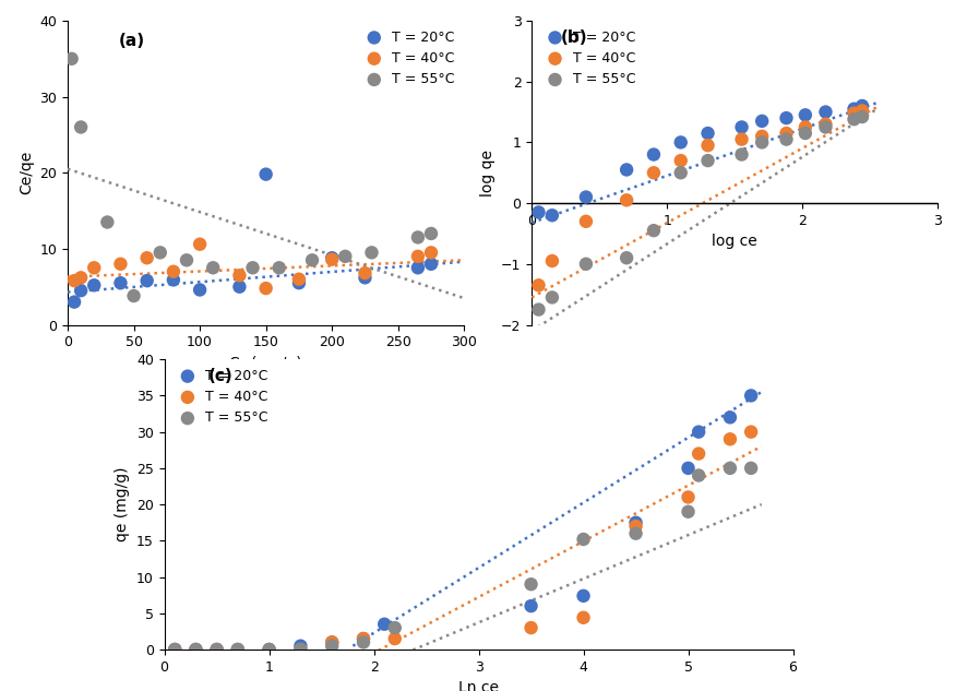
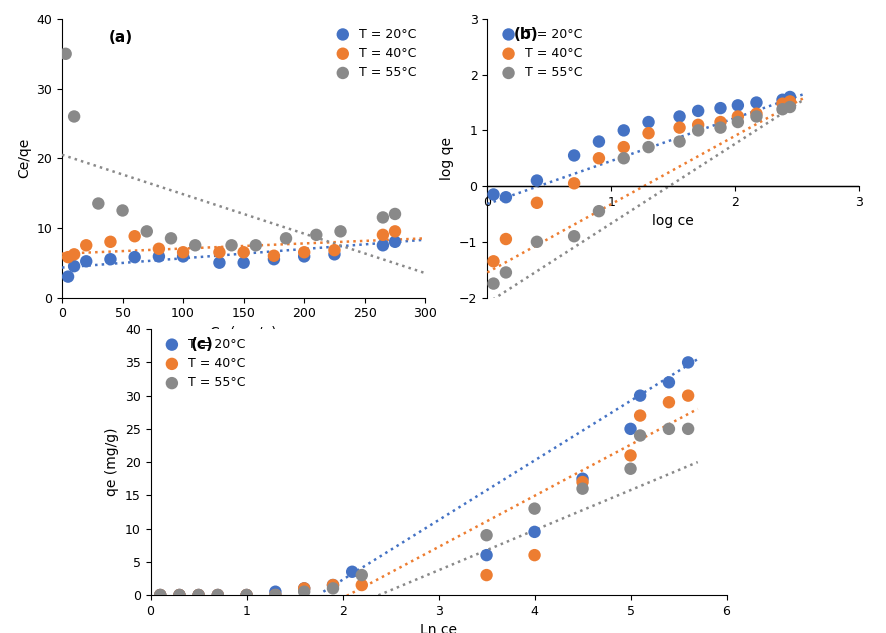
T = 55°C/50: 3.8 -> 12.5
T = 20°C/100: 4.6 -> 5.9
T = 40°C/100: 10.6 -> 6.5
T = 20°C/150: 19.8 -> 5.0
T = 40°C/150: 4.8 -> 6.5
T = 20°C/200: 8.8 -> 5.9
T = 40°C/200: 8.6 -> 6.5
T = 20°C/4: 7.4 -> 9.5
T = 40°C/4: 4.4 -> 6.0
T = 55°C/4: 15.2 -> 13.0
